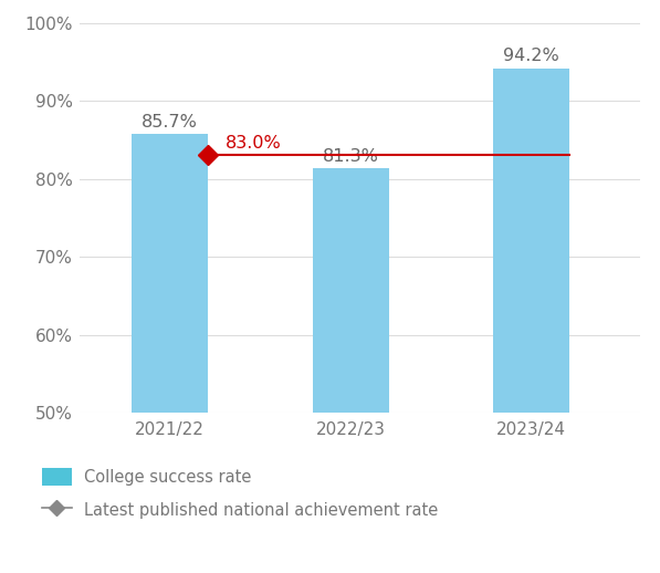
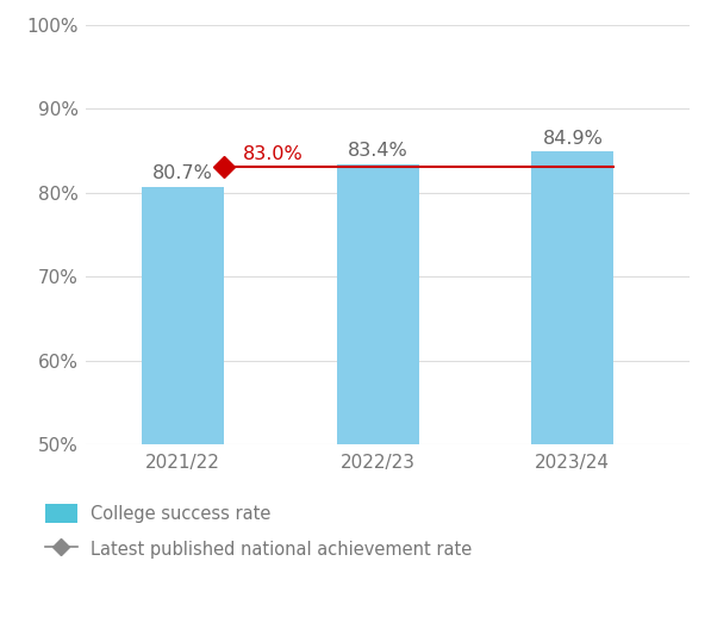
2021/22: 85.7% -> 80.7%
2022/23: 81.3% -> 83.4%
2023/24: 94.2% -> 84.9%
